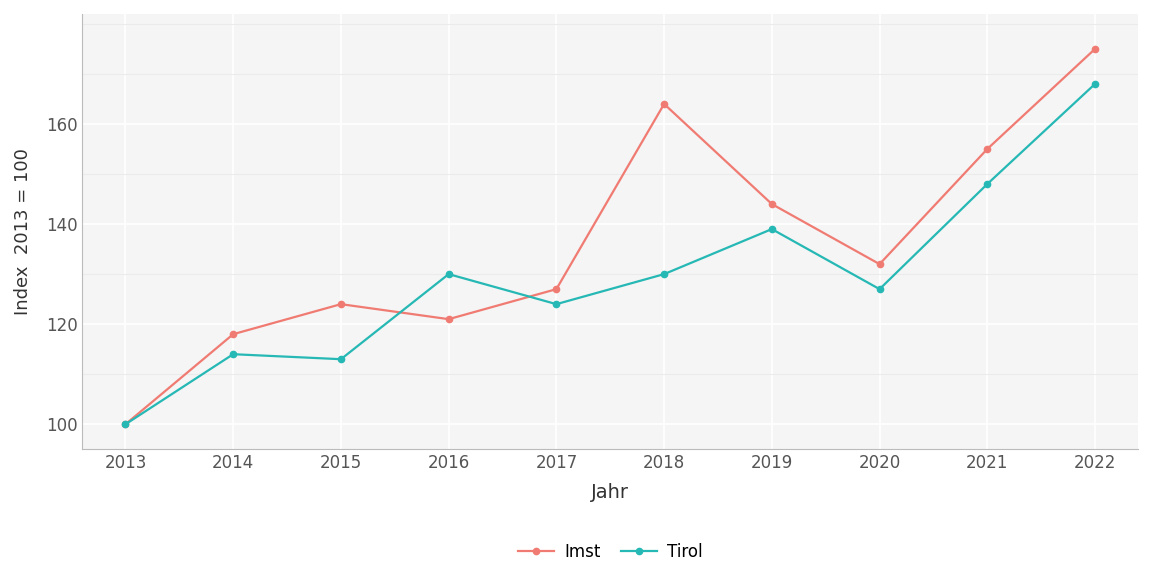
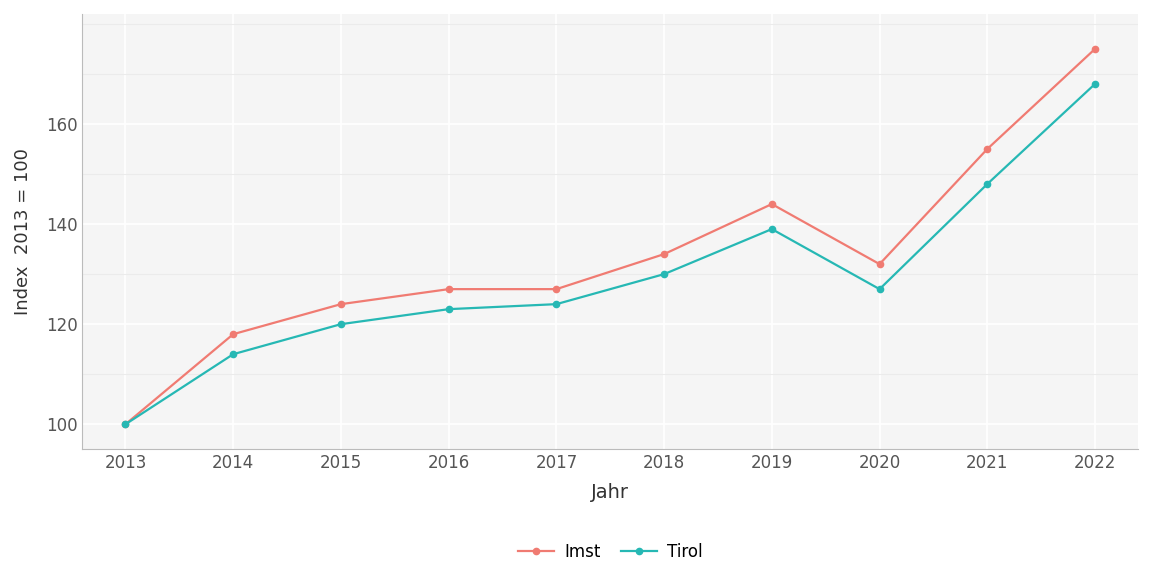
Tirol/2015: 113 -> 120
Imst/2016: 121 -> 127
Tirol/2016: 130 -> 123
Imst/2018: 164 -> 134
